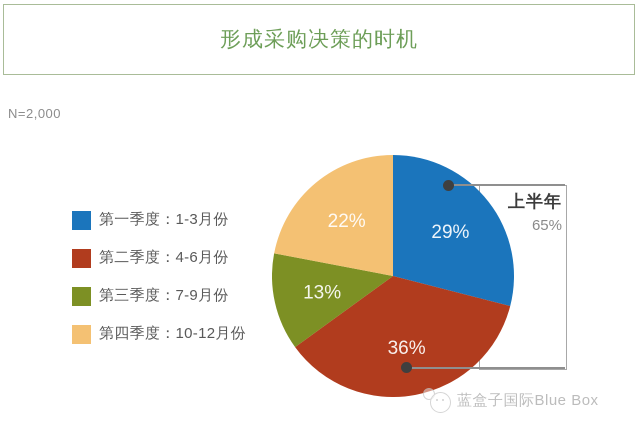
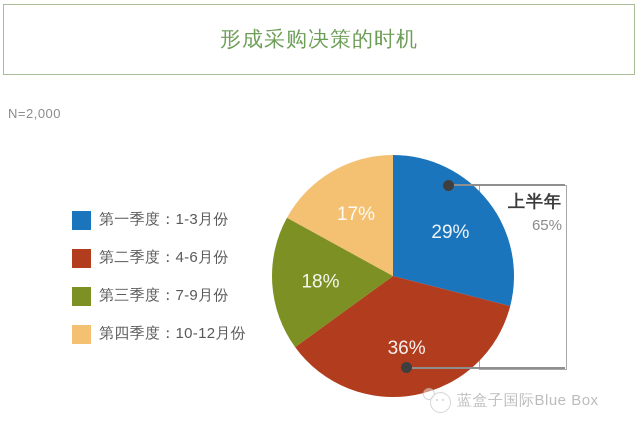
第三季度：7-9月份: 13% -> 18%
第四季度：10-12月份: 22% -> 17%
